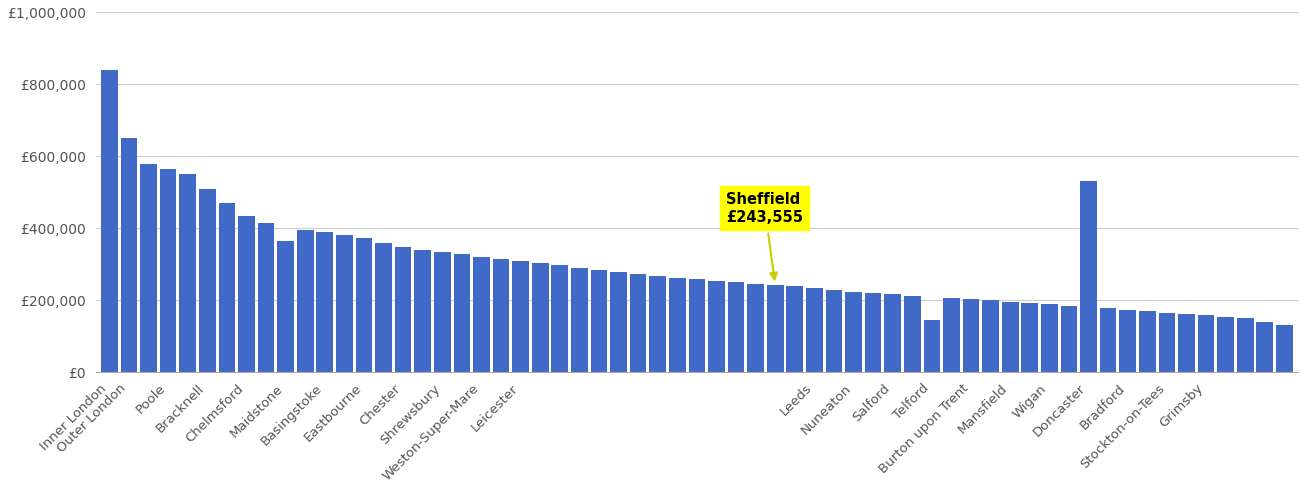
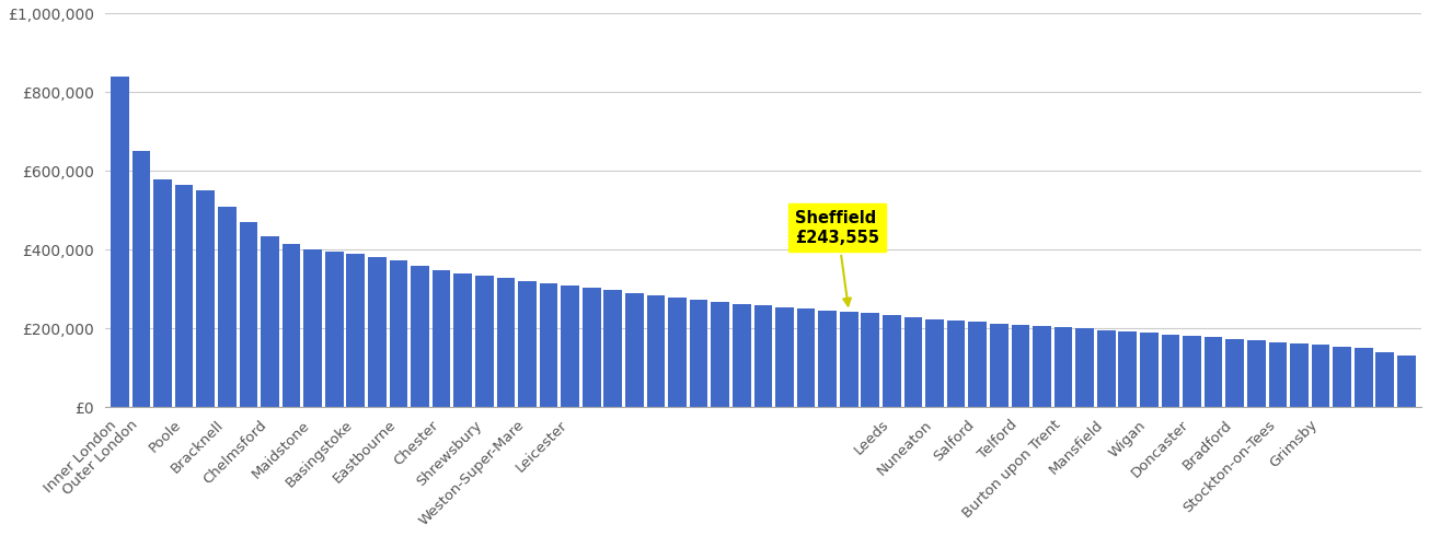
Maidstone: £365,000 -> £400,000
Telford: £145,000 -> £210,000
Doncaster: £530,000 -> £181,000
